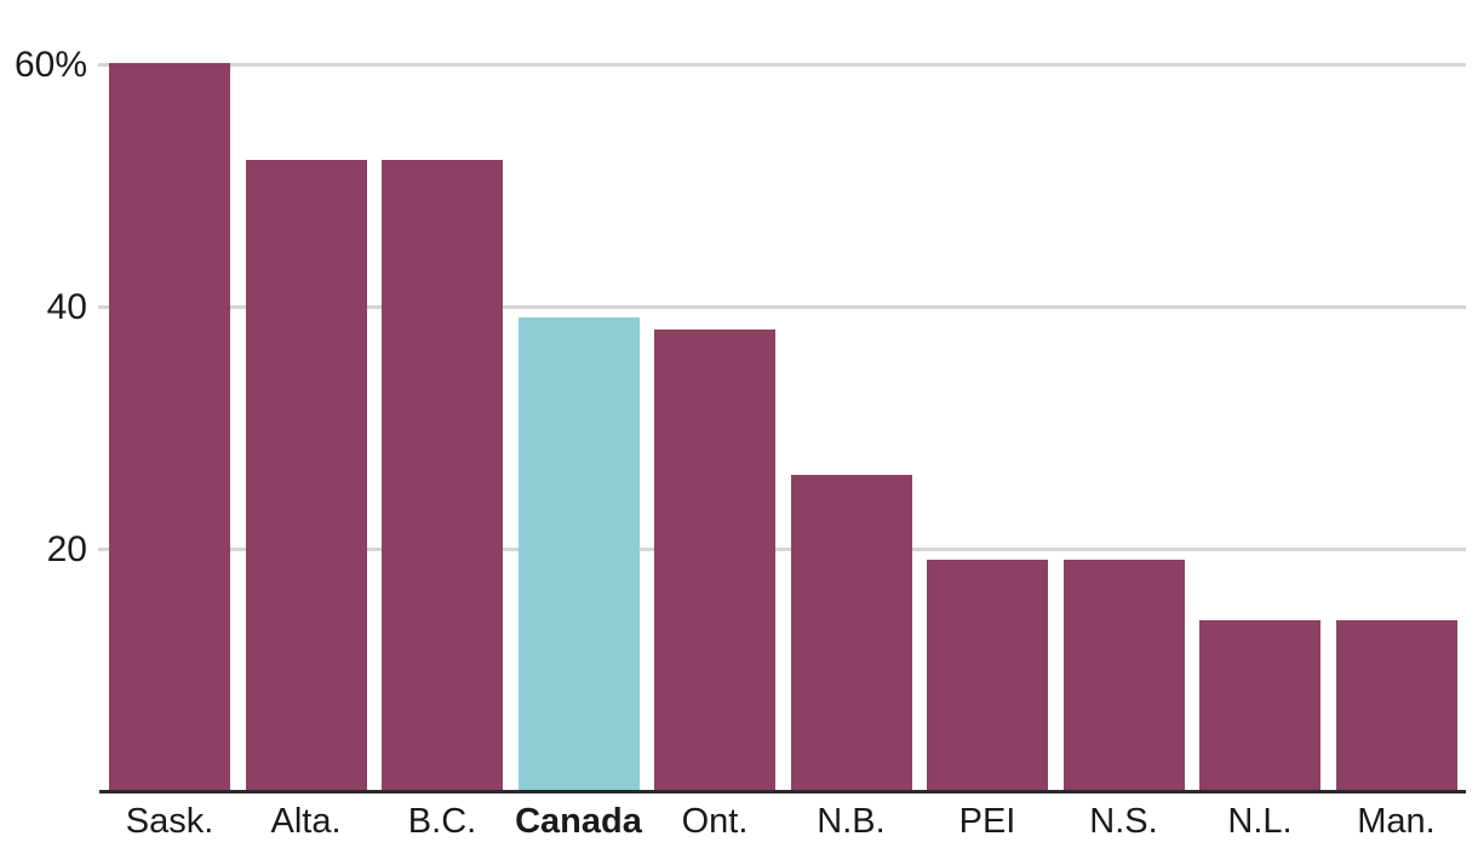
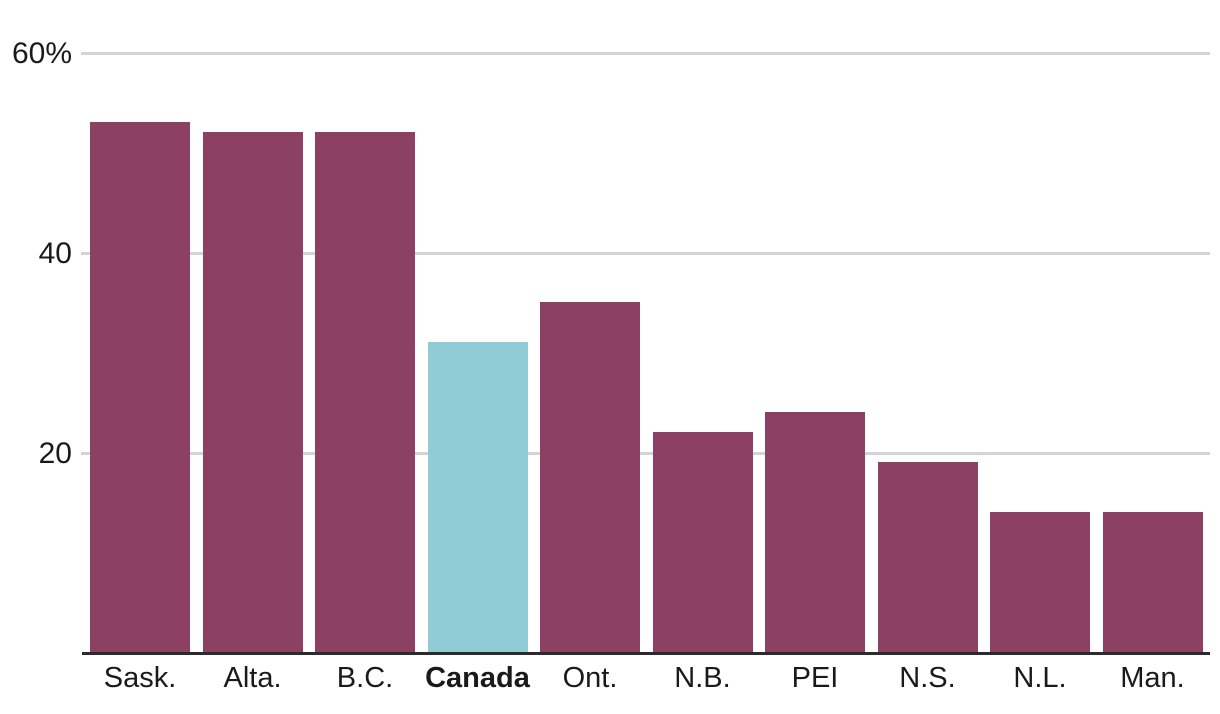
Sask.: 60% -> 53%
Canada: 39% -> 31%
Ont.: 38% -> 35%
N.B.: 26% -> 22%
PEI: 19% -> 24%
